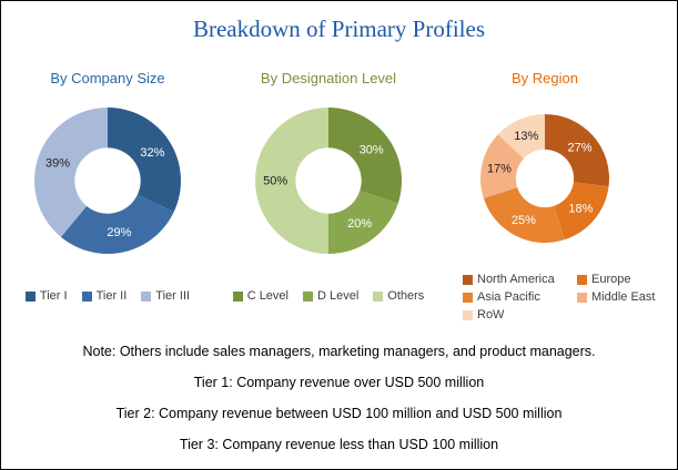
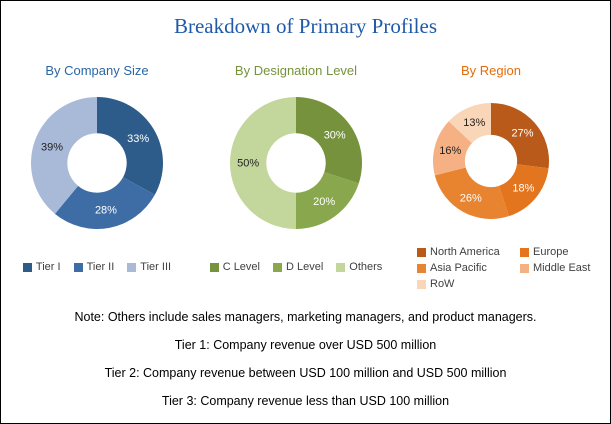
By Company Size/Tier I: 32% -> 33%
By Company Size/Tier II: 29% -> 28%
By Region/Asia Pacific: 25% -> 26%
By Region/Middle East: 17% -> 16%
